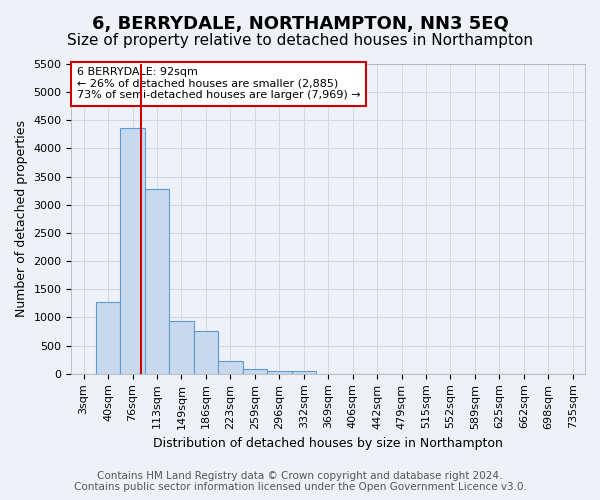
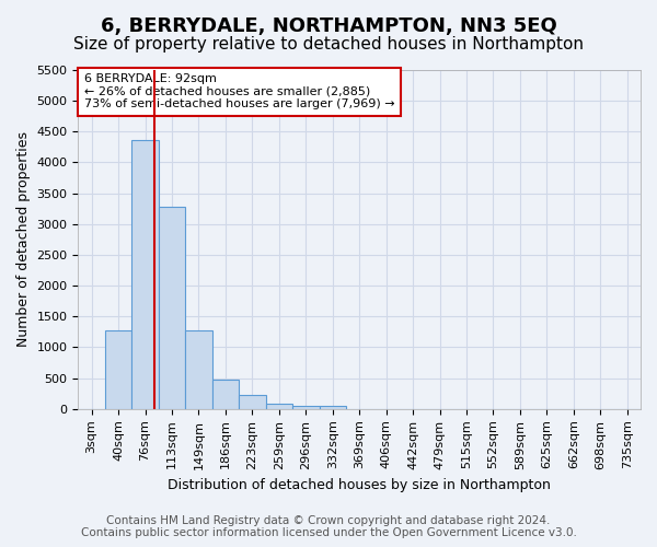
149sqm: 940 -> 1270
186sqm: 760 -> 480
